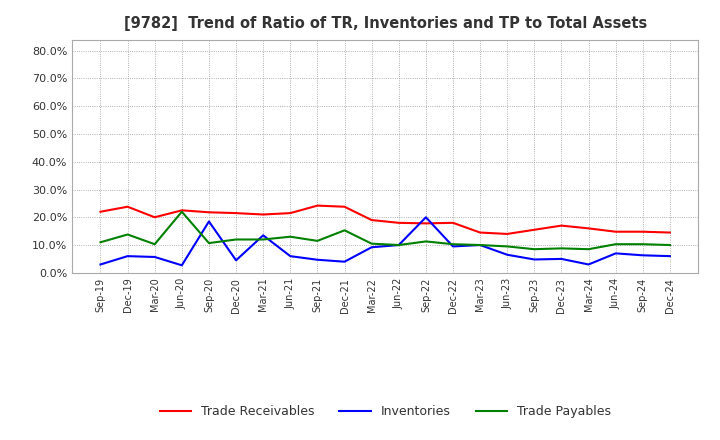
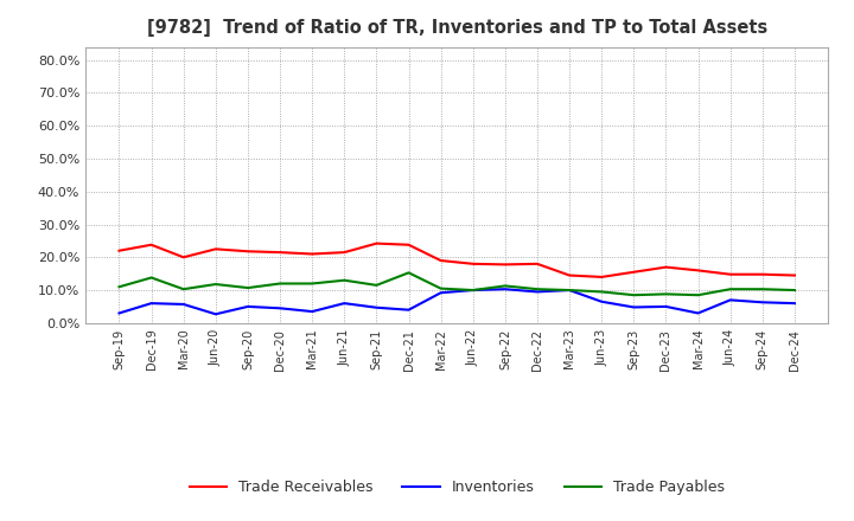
Trade Payables/Jun-20: 22.0% -> 11.8%
Inventories/Sep-20: 18.5% -> 5.0%
Inventories/Mar-21: 13.5% -> 3.5%
Inventories/Sep-22: 20.0% -> 10.3%
